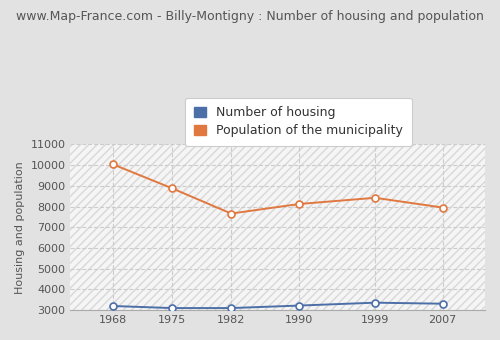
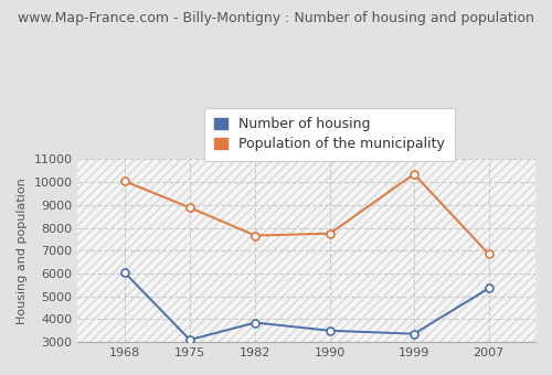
Number of housing/1968: 3200 -> 6050
Number of housing/1982: 3100 -> 3850
Number of housing/1990: 3220 -> 3500
Population of the municipality/1990: 8120 -> 7750
Population of the municipality/1999: 8420 -> 10350
Number of housing/2007: 3310 -> 5350
Population of the municipality/2007: 7950 -> 6850
